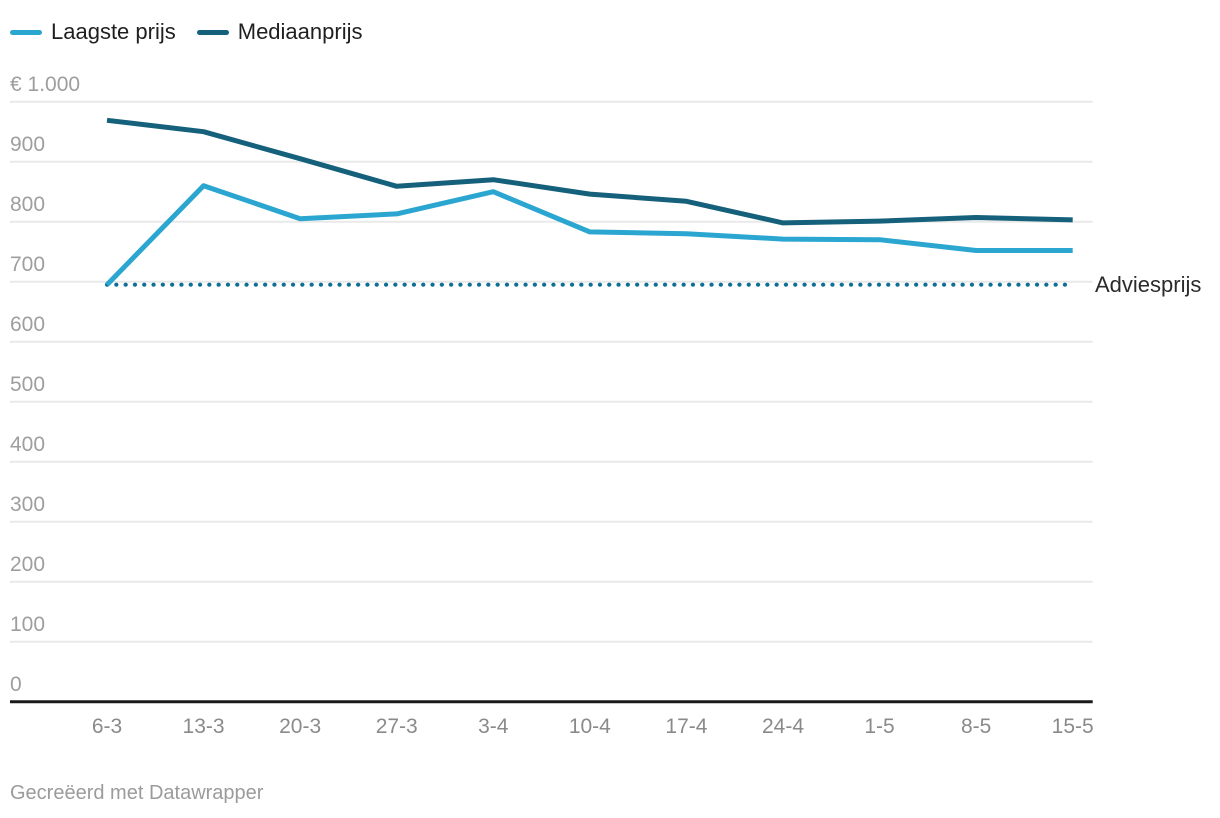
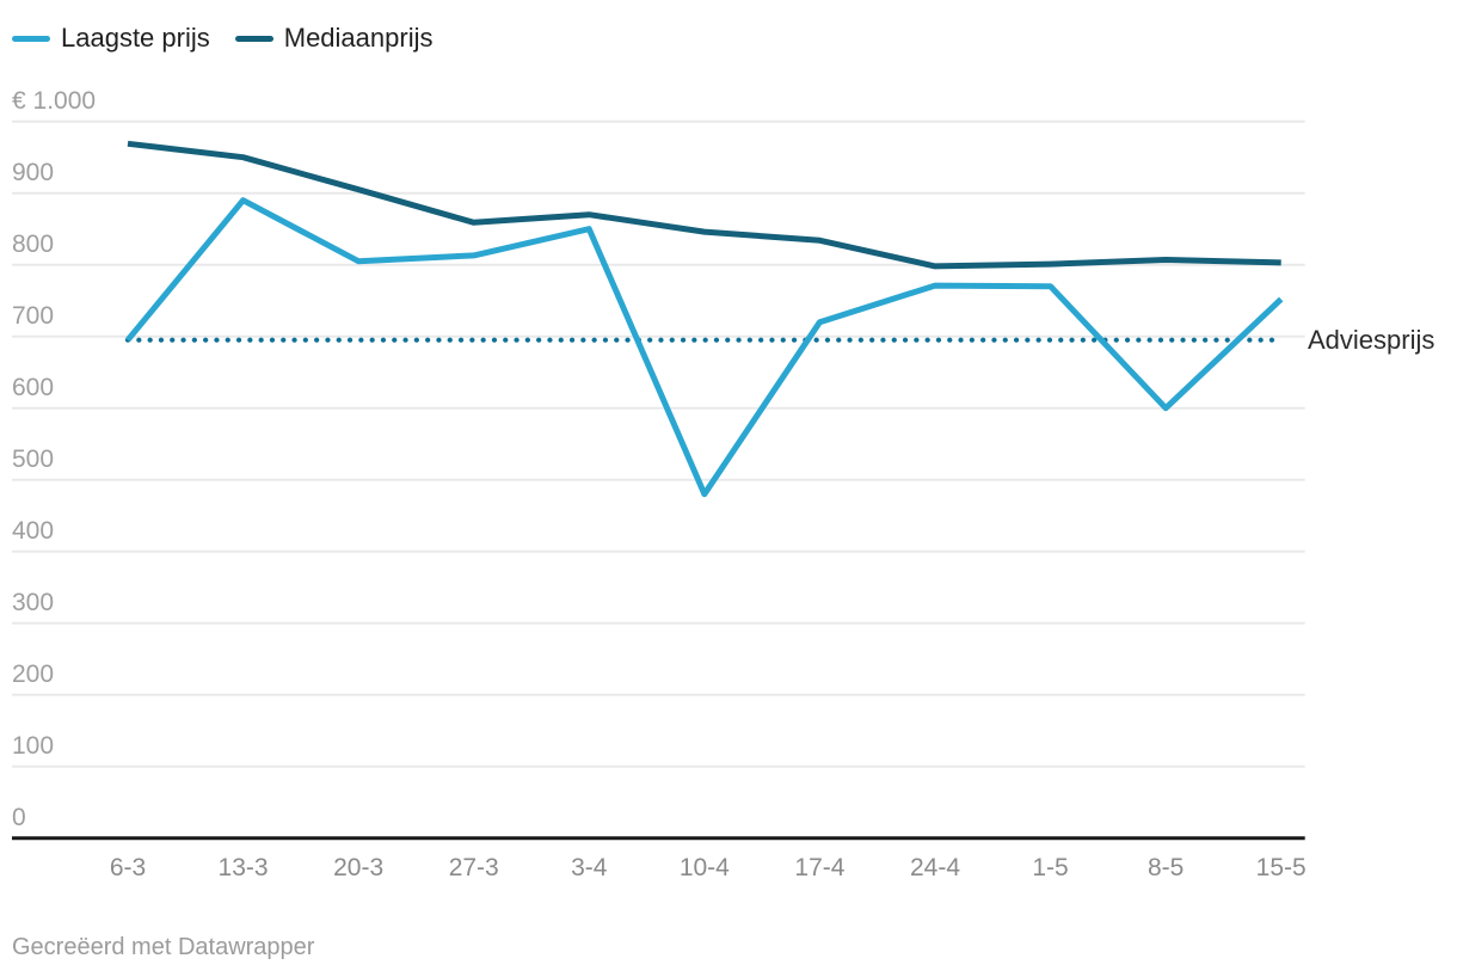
Laagste prijs/13-3: 860 -> 890
Laagste prijs/10-4: 780 -> 480
Laagste prijs/17-4: 780 -> 720
Laagste prijs/8-5: 750 -> 600
